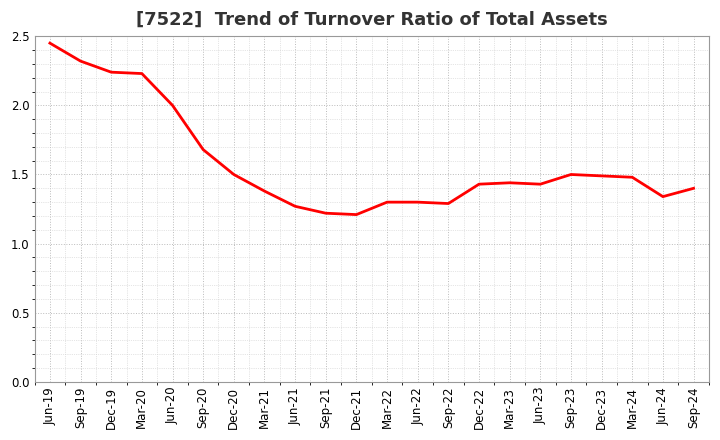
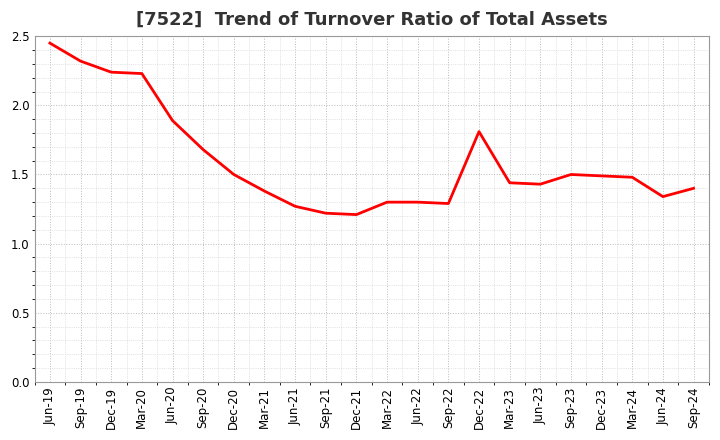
Jun-20: 2.00 -> 1.89
Dec-22: 1.43 -> 1.81
